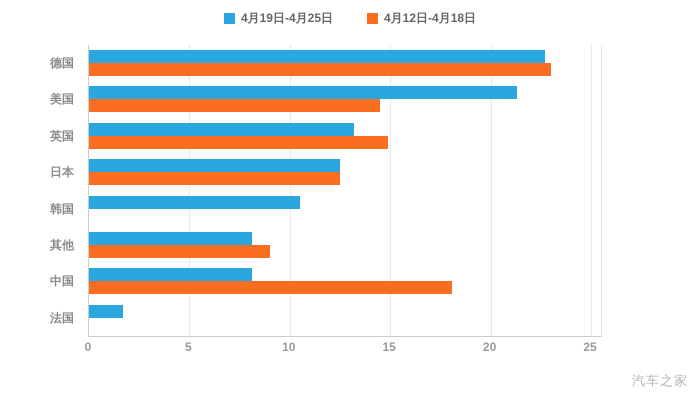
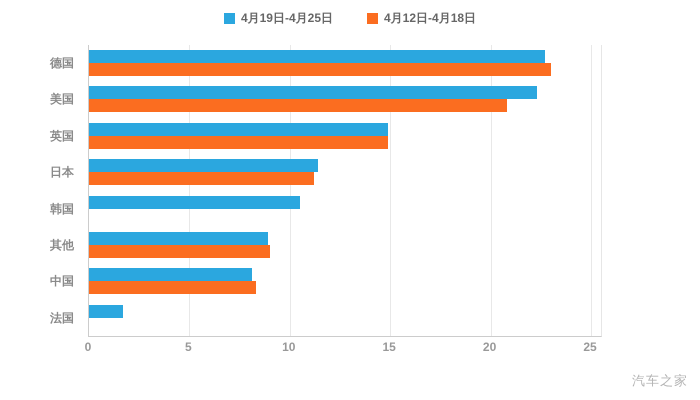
4月19日-4月25日/美国: 21.3 -> 22.3
4月12日-4月18日/美国: 14.5 -> 20.8
4月19日-4月25日/英国: 13.2 -> 14.9
4月19日-4月25日/日本: 12.5 -> 11.4
4月12日-4月18日/日本: 12.5 -> 11.2
4月19日-4月25日/其他: 8.1 -> 8.9
4月12日-4月18日/中国: 18.1 -> 8.3
